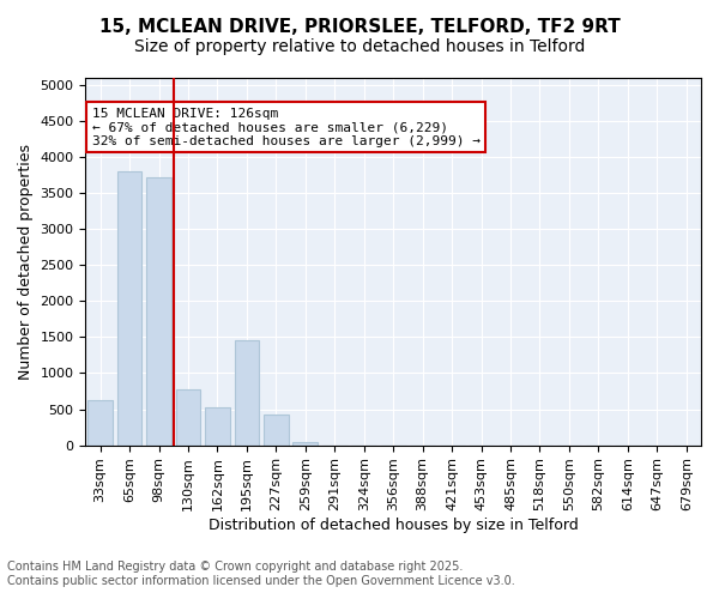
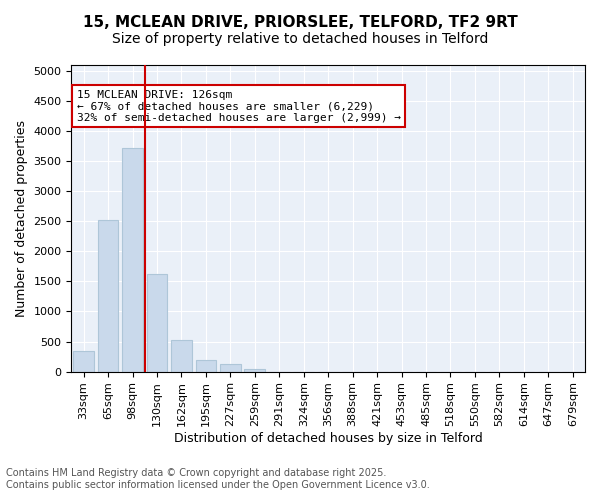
33sqm: 620 -> 350
65sqm: 3800 -> 2520
130sqm: 780 -> 1620
195sqm: 1460 -> 200
227sqm: 420 -> 120
